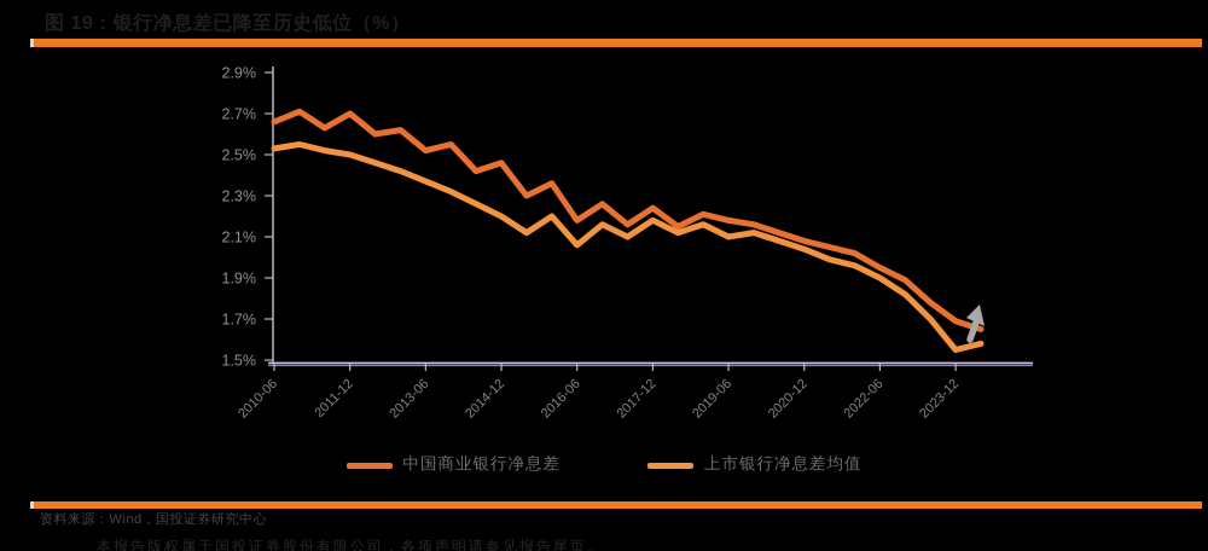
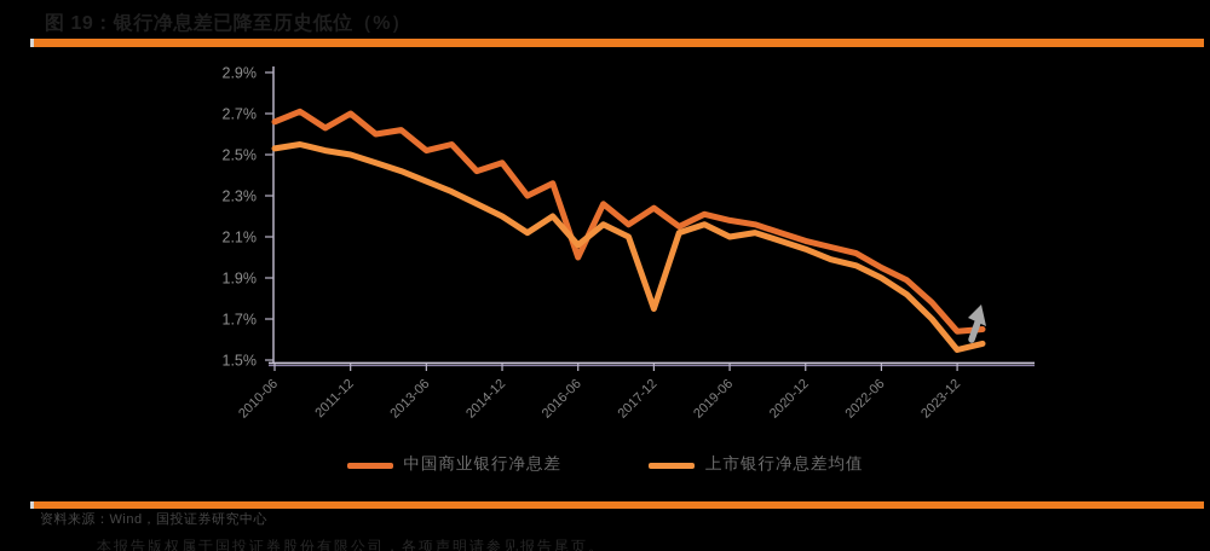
中国商业银行净息差/2016-06: 2.18% -> 2.00%
上市银行净息差均值/2017-12: 2.18% -> 1.75%
中国商业银行净息差/2023-12: 1.69% -> 1.64%
